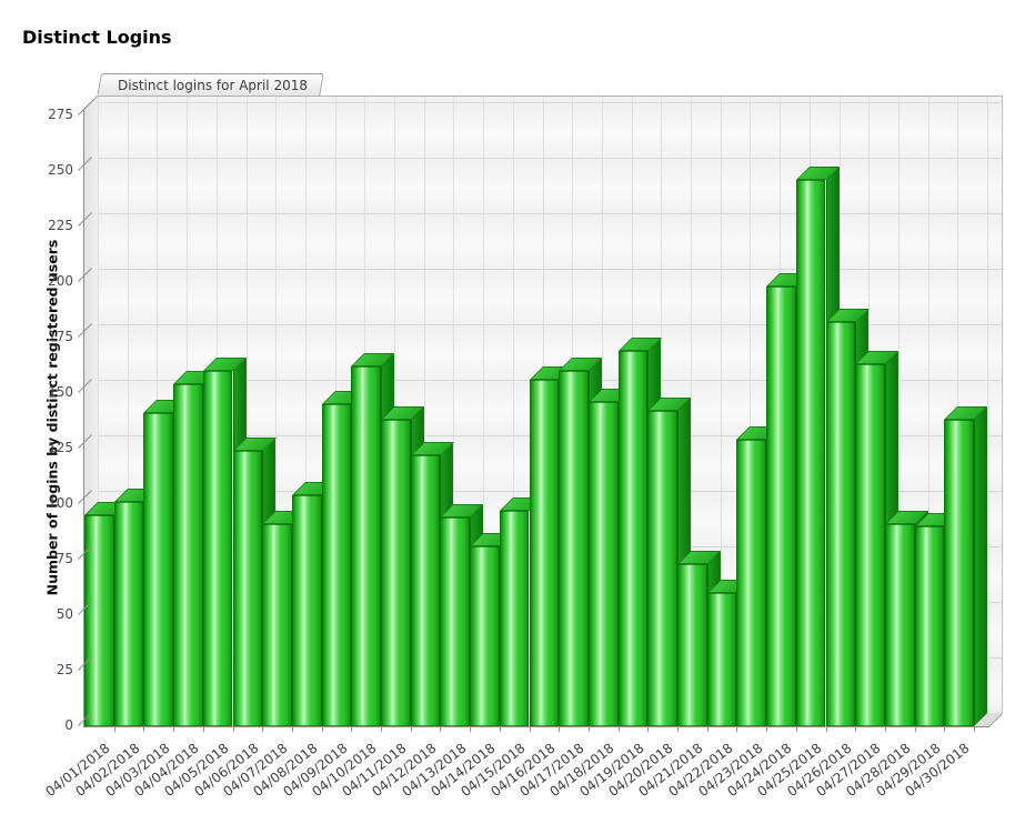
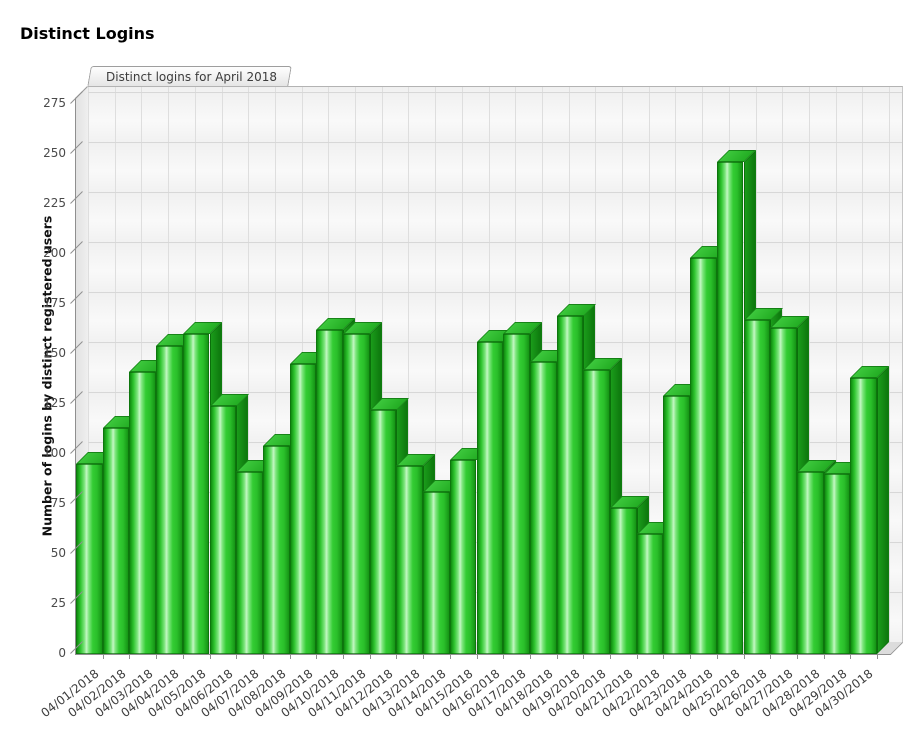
04/02/2018: 101 -> 113
04/11/2018: 138 -> 160
04/26/2018: 182 -> 167
